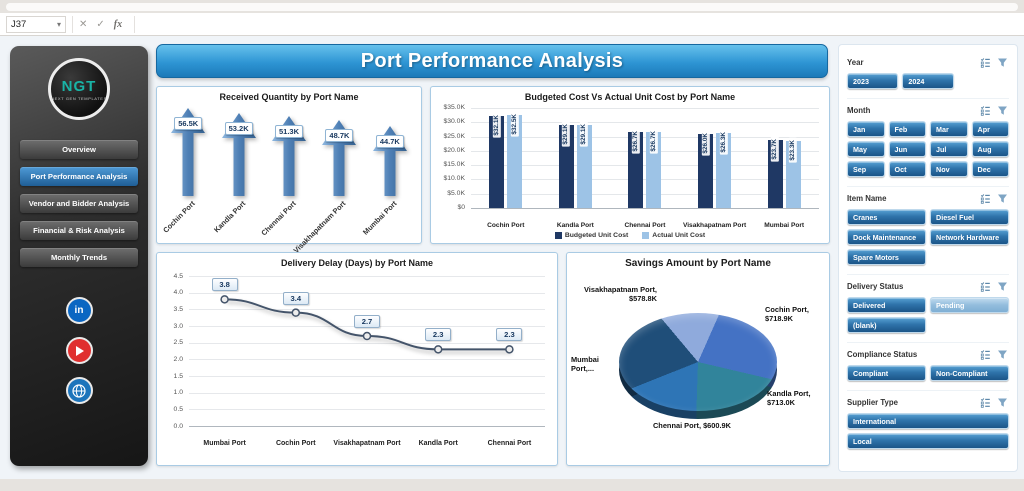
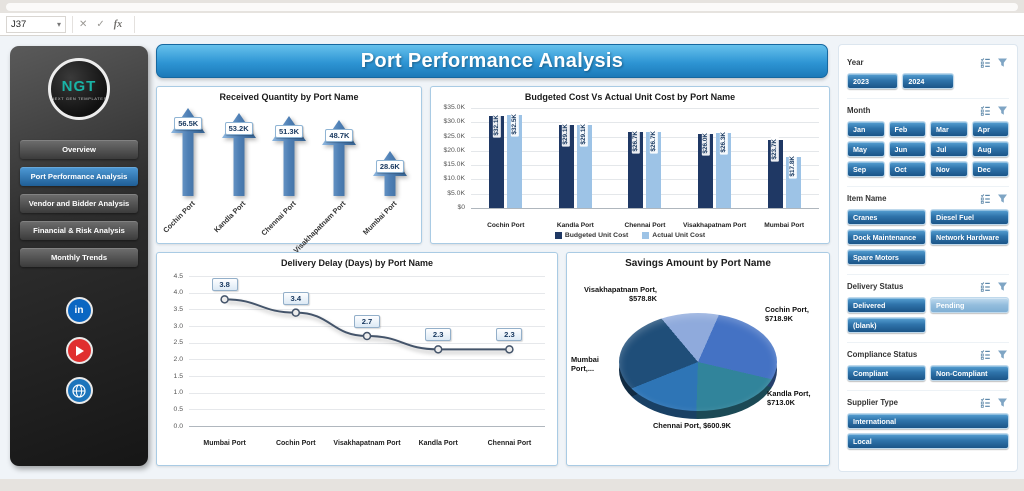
Received Quantity by Port Name/Mumbai Port: 44.7K -> 28.6K
Budgeted Cost Vs Actual Unit Cost by Port Name/Actual Unit Cost/Mumbai Port: $23.3K -> $17.8K
